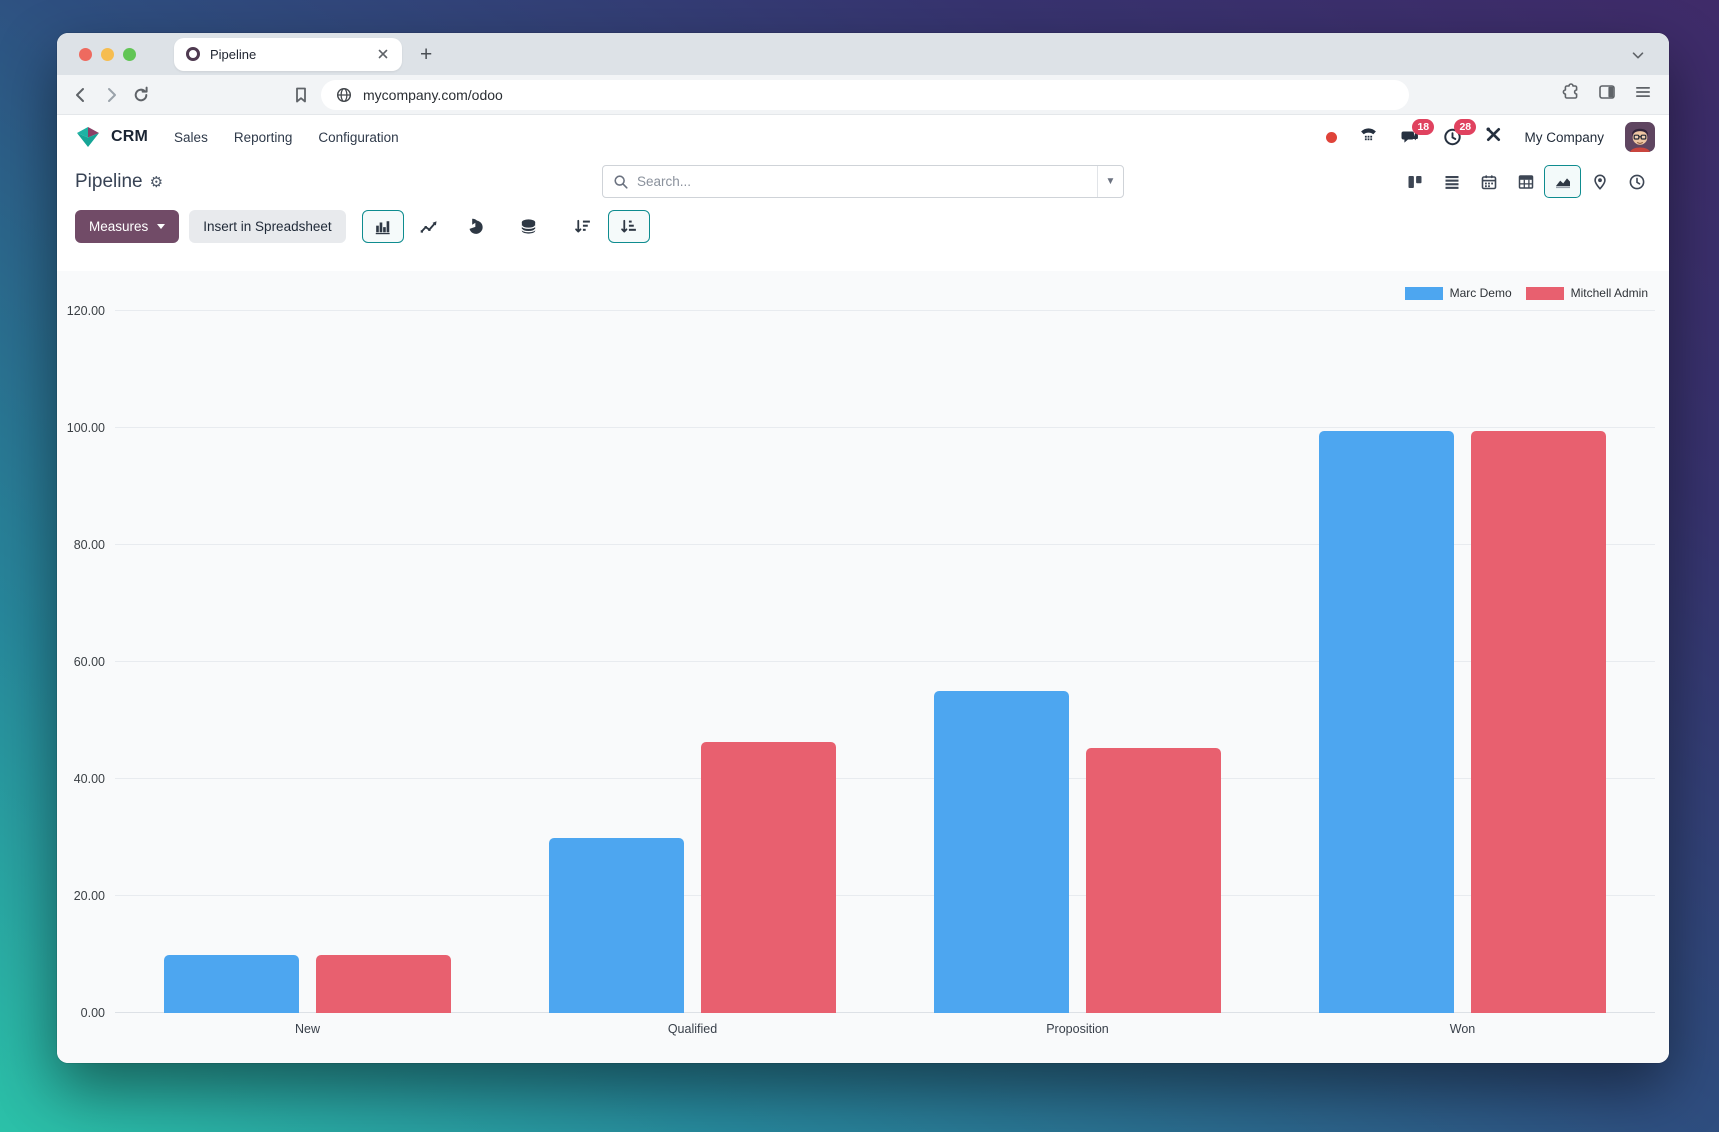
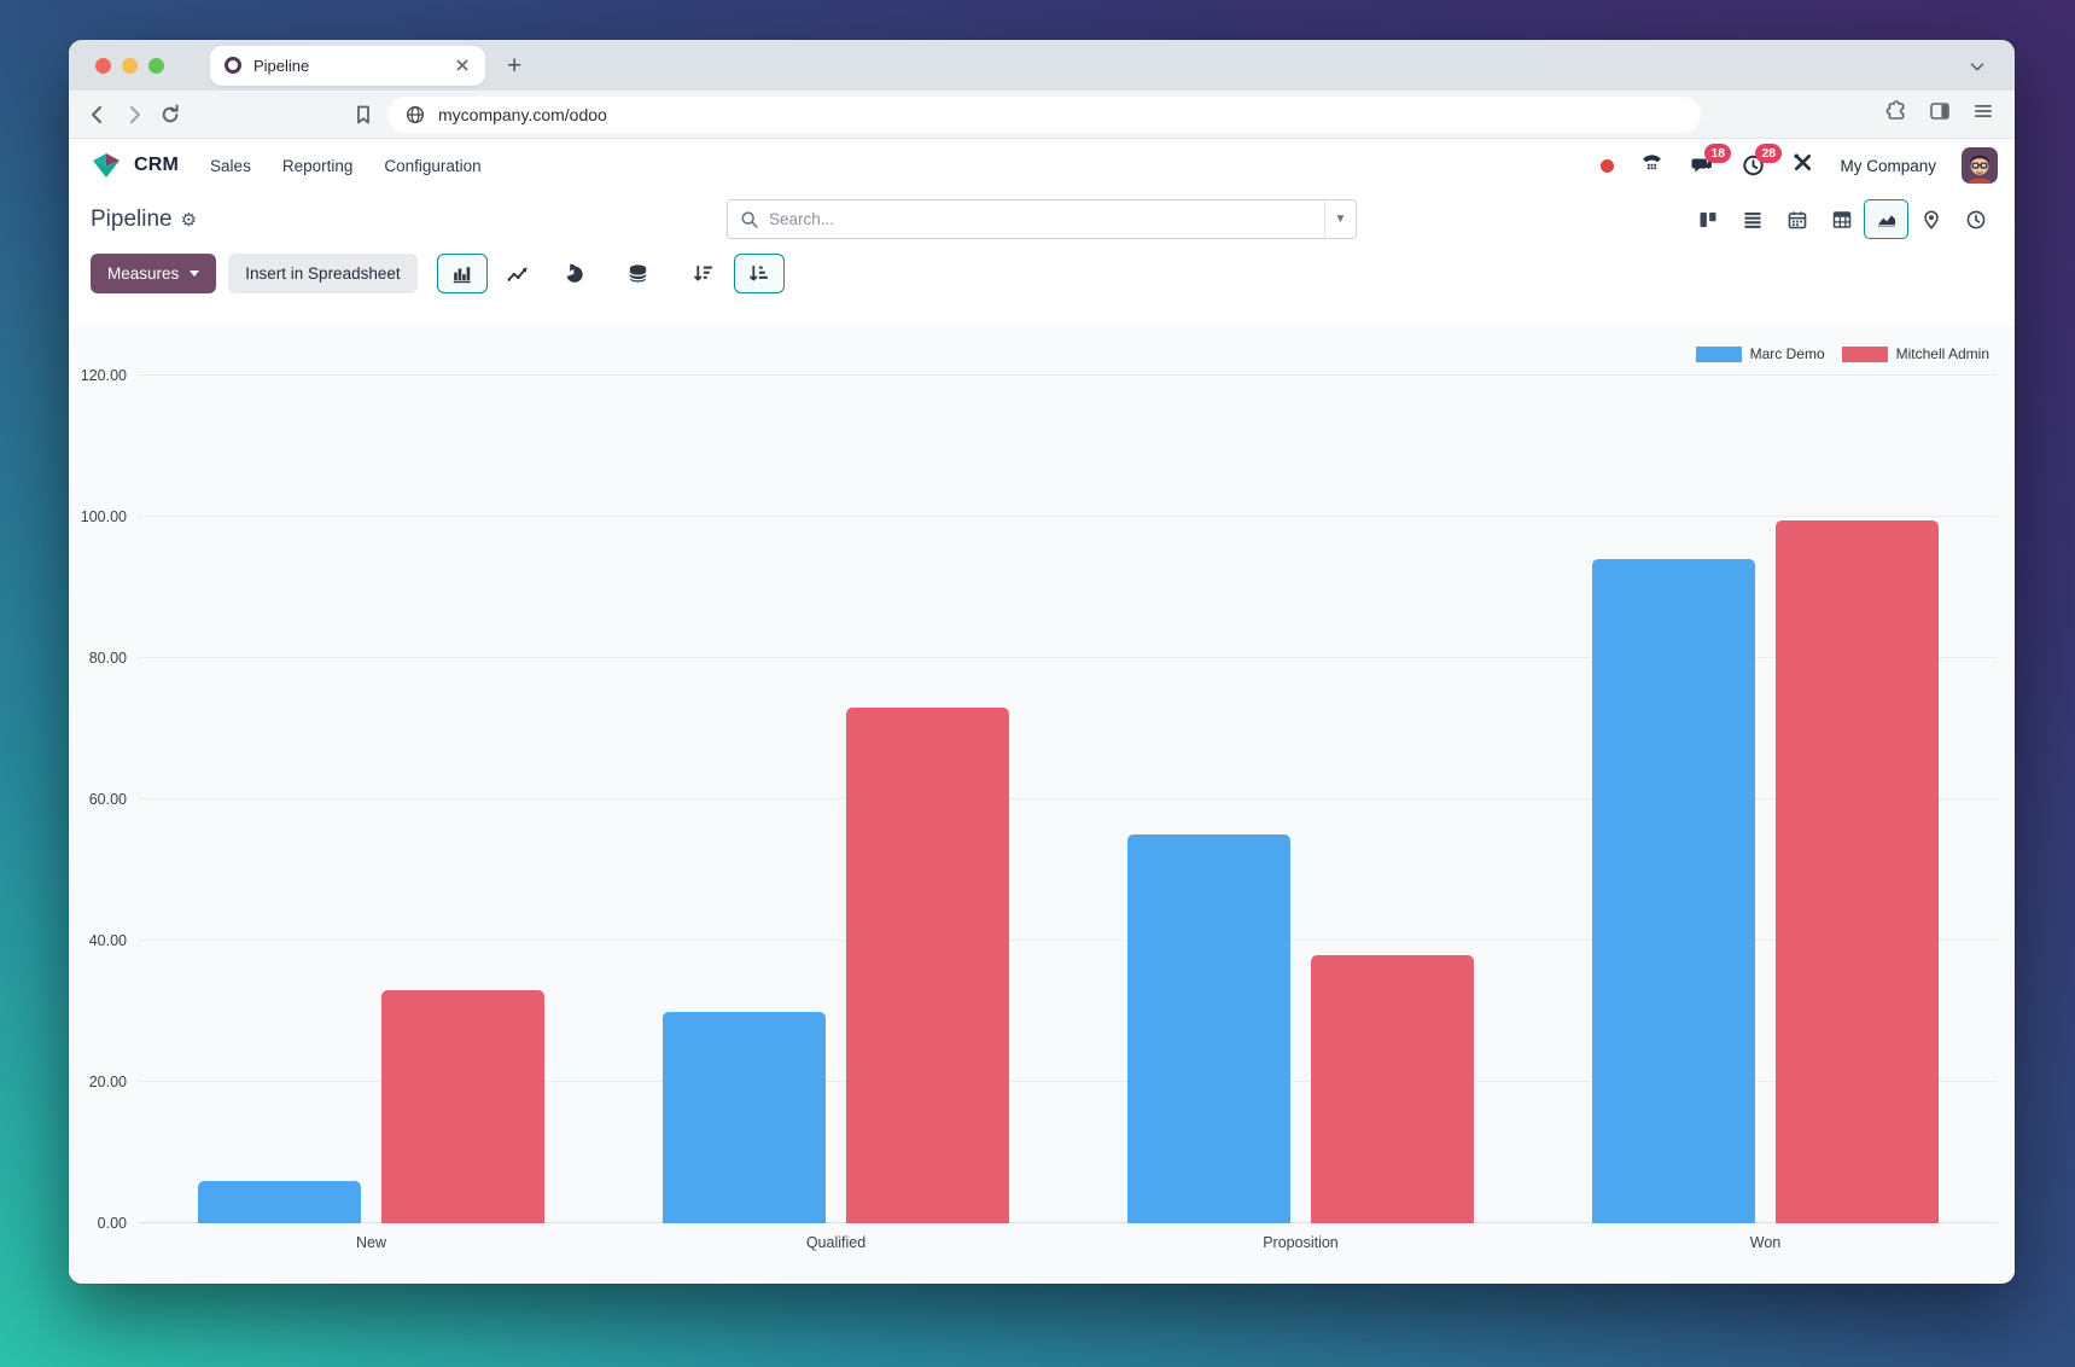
Marc Demo/New: 10 -> 6
Mitchell Admin/New: 10 -> 33
Mitchell Admin/Qualified: 46 -> 73
Mitchell Admin/Proposition: 45 -> 38
Marc Demo/Won: 100 -> 94
